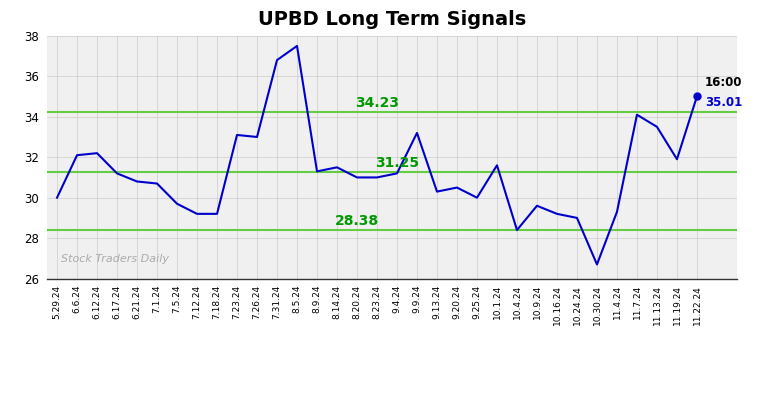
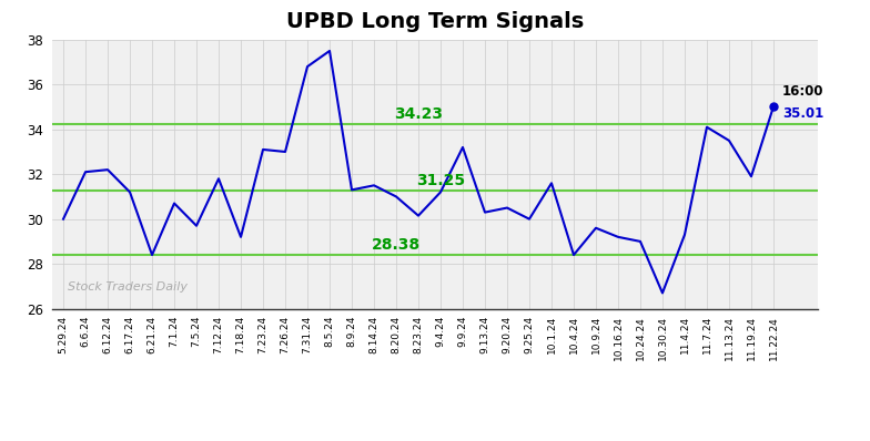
6.21.24: 30.80 -> 28.40
7.12.24: 29.20 -> 31.80
8.23.24: 31.00 -> 30.15
